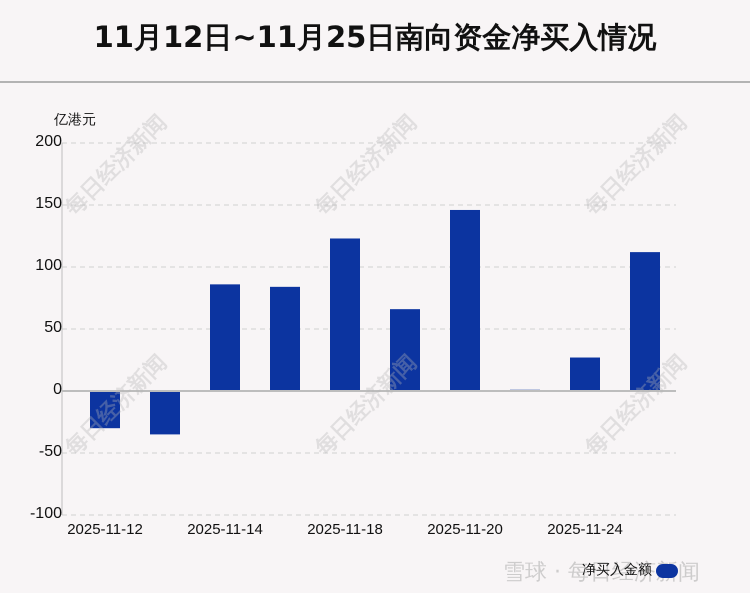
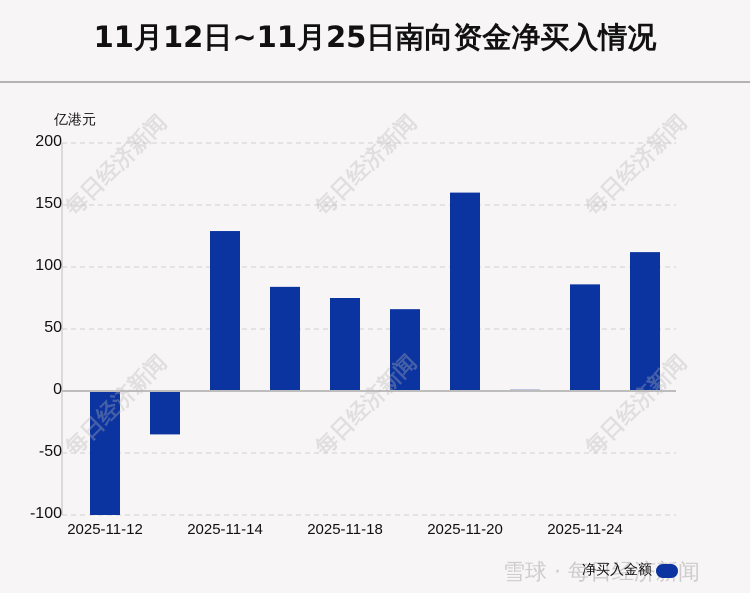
2025-11-12: -30 -> -100
2025-11-14: 86 -> 129
2025-11-18: 123 -> 75
2025-11-20: 146 -> 160
2025-11-24: 27 -> 86
